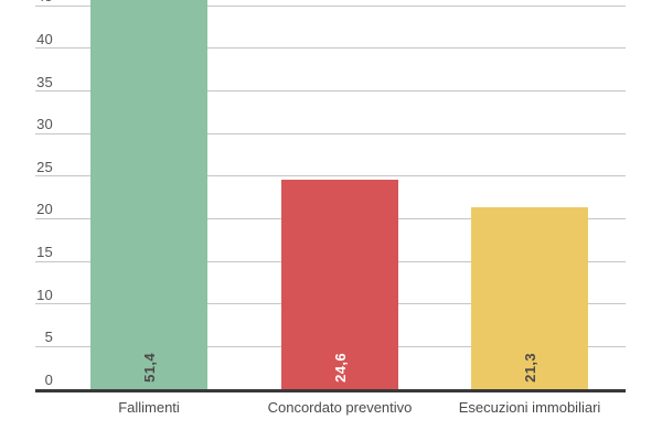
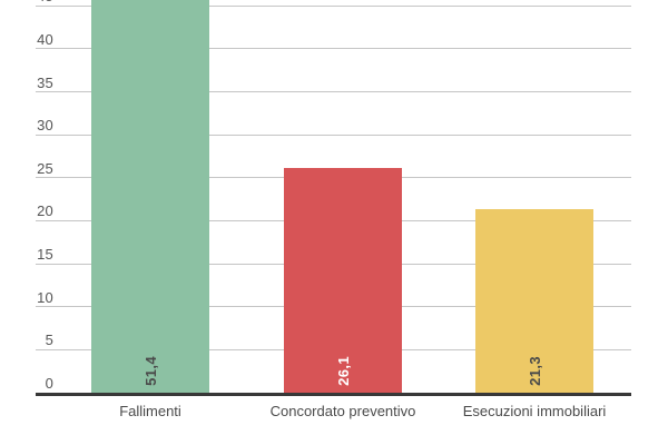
Concordato preventivo: 24,6 -> 26,1
